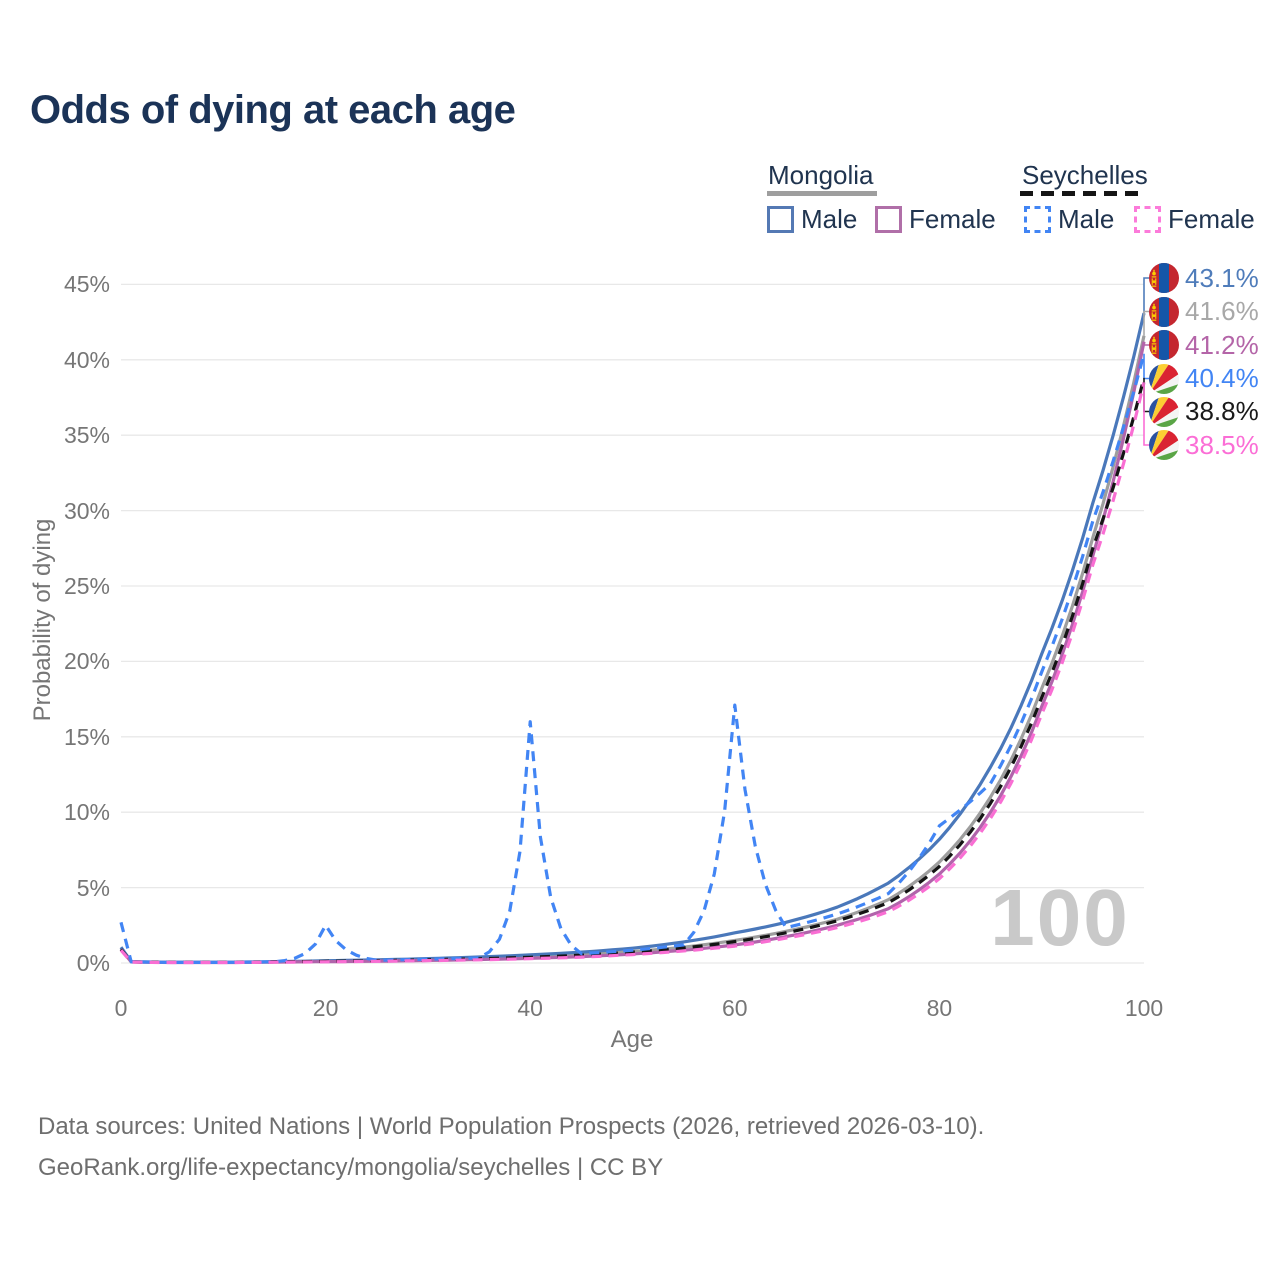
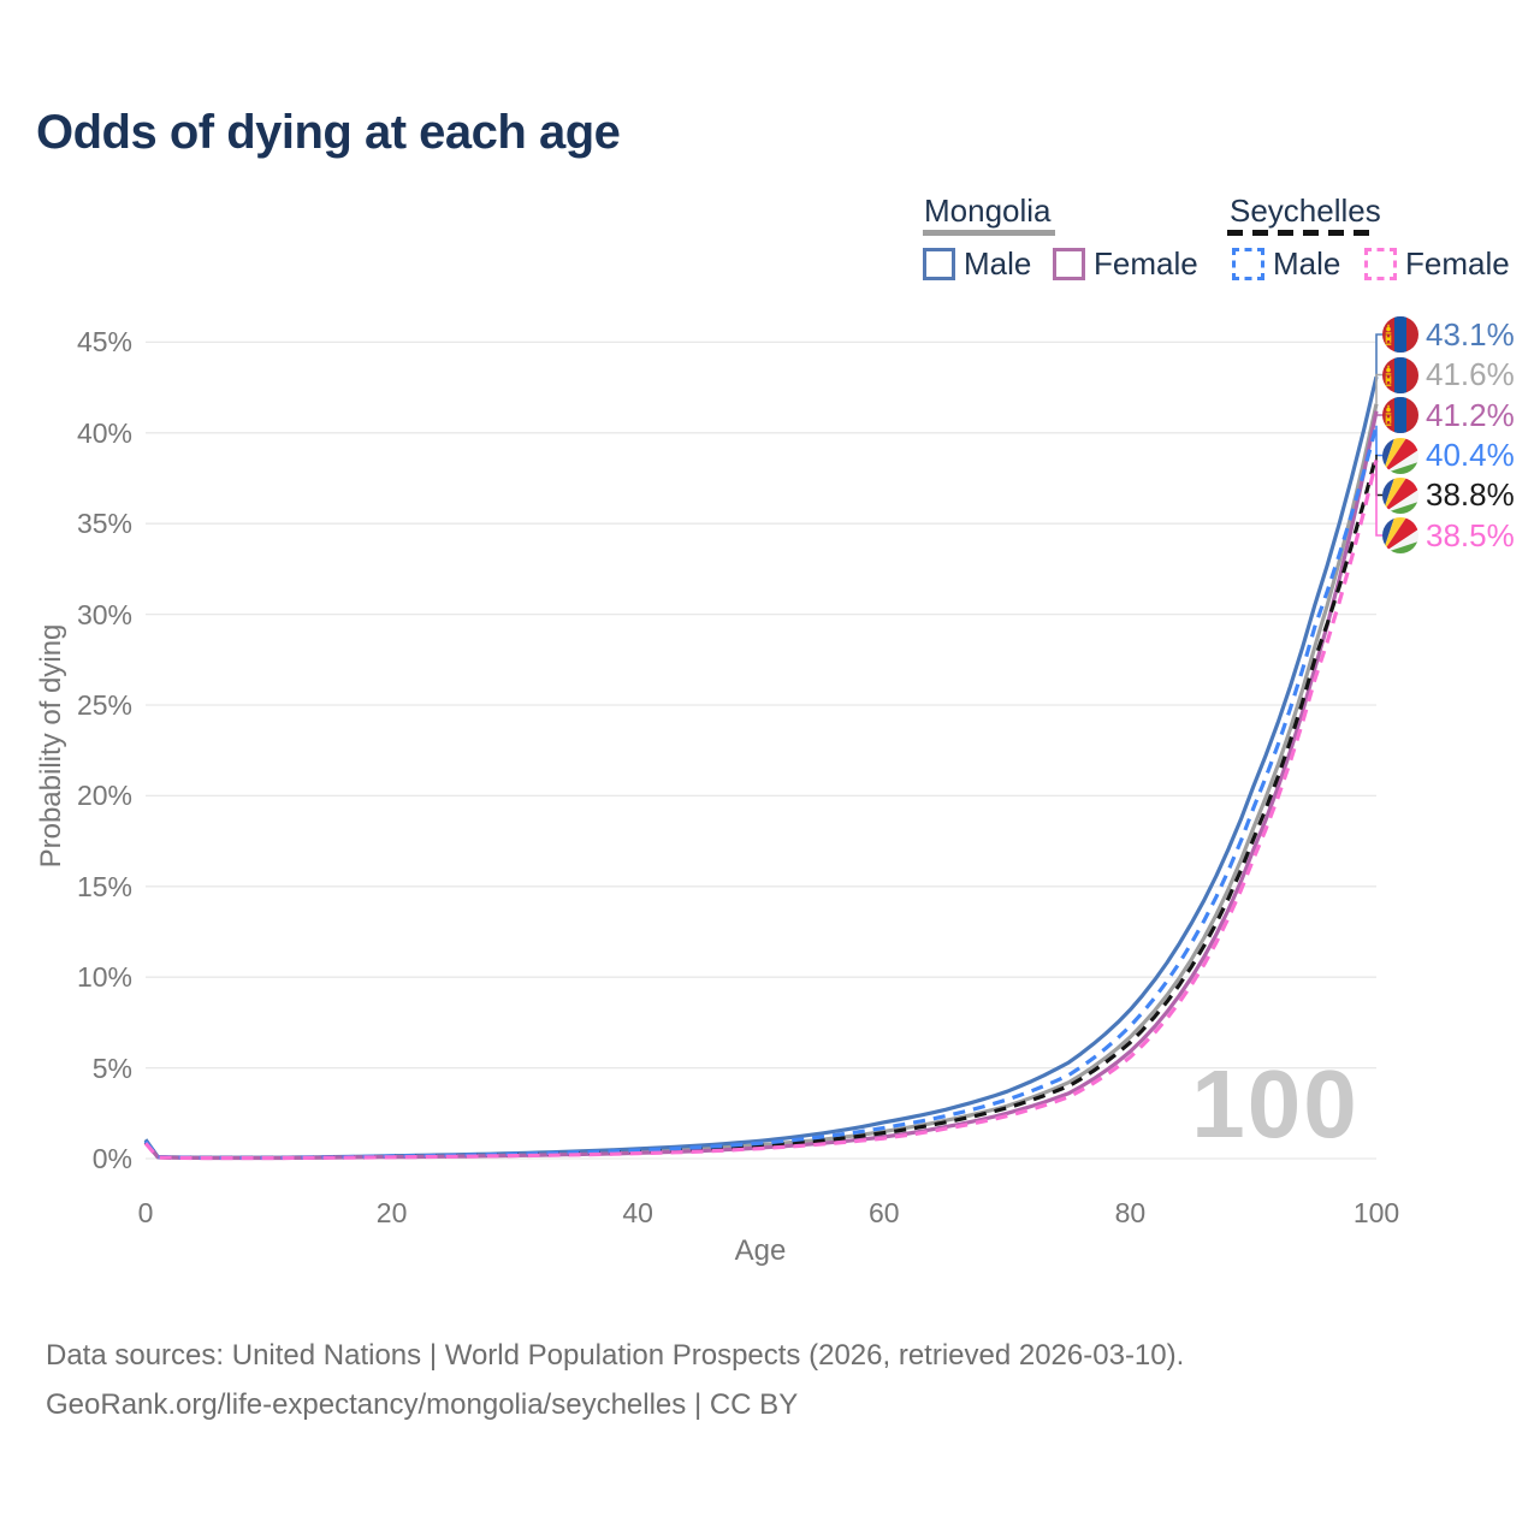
Seychelles Male/0: 2.7% -> 0.9%
Seychelles Male/20: 2.5% -> 0.1%
Seychelles Male/40: 16.0% -> 0.5%
Seychelles Male/60: 17.1% -> 1.7%
Seychelles Male/80: 9.1% -> 7.3%
